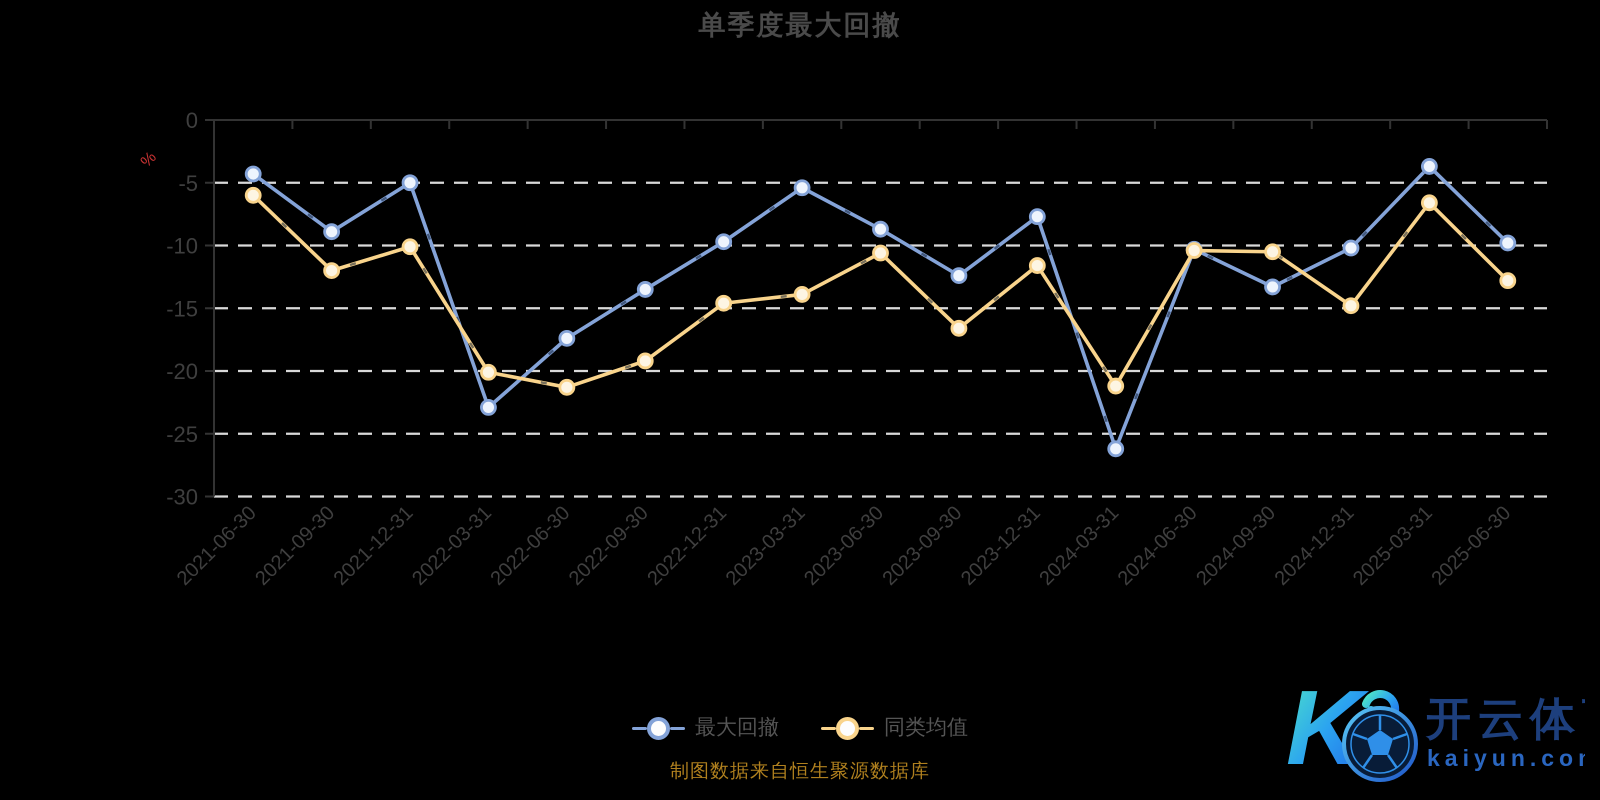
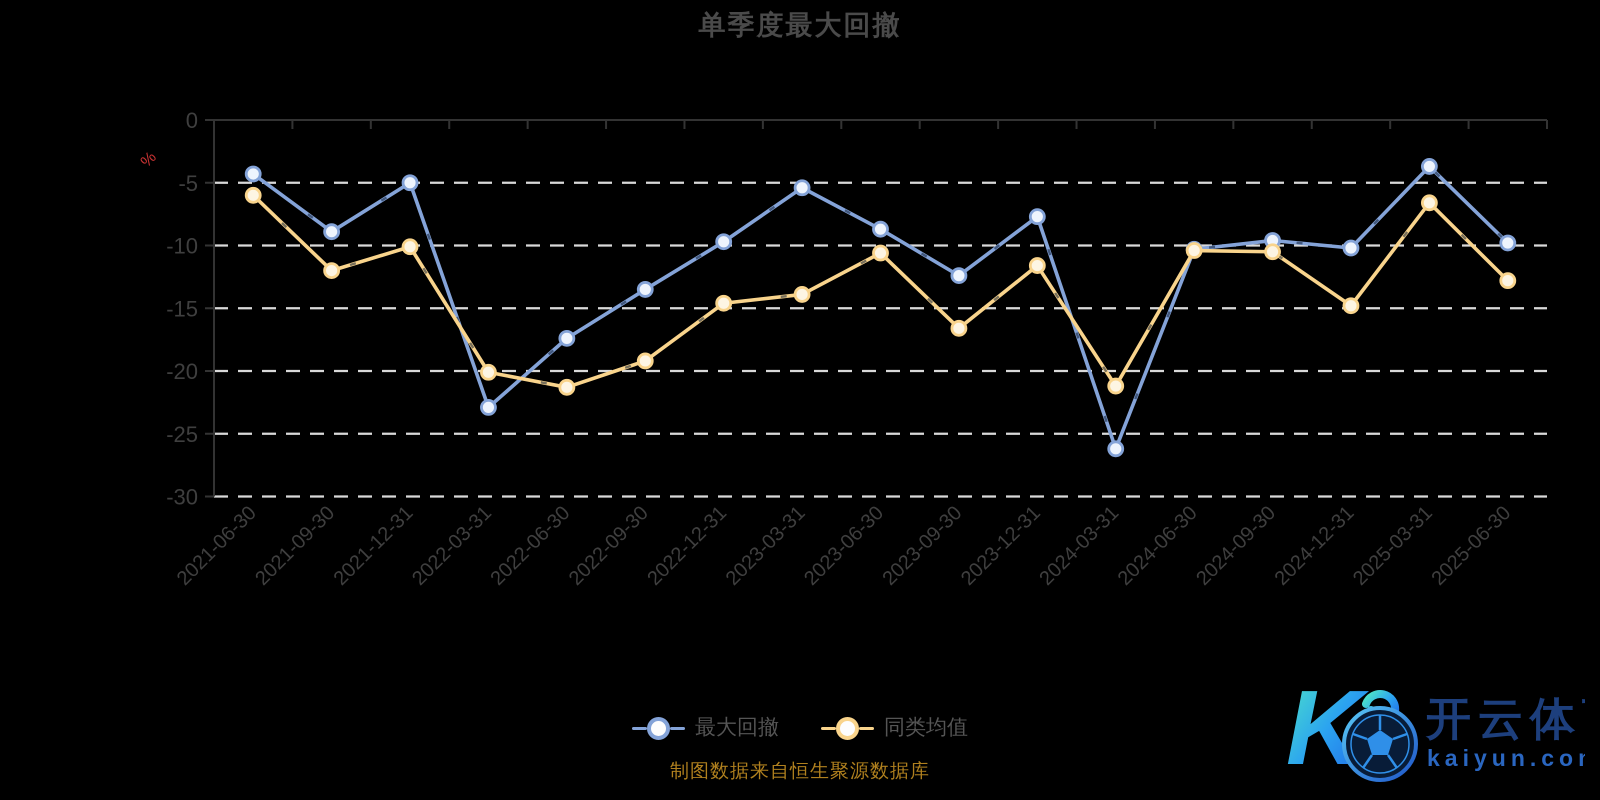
最大回撤/2024-09-30: -13.3 -> -9.6
